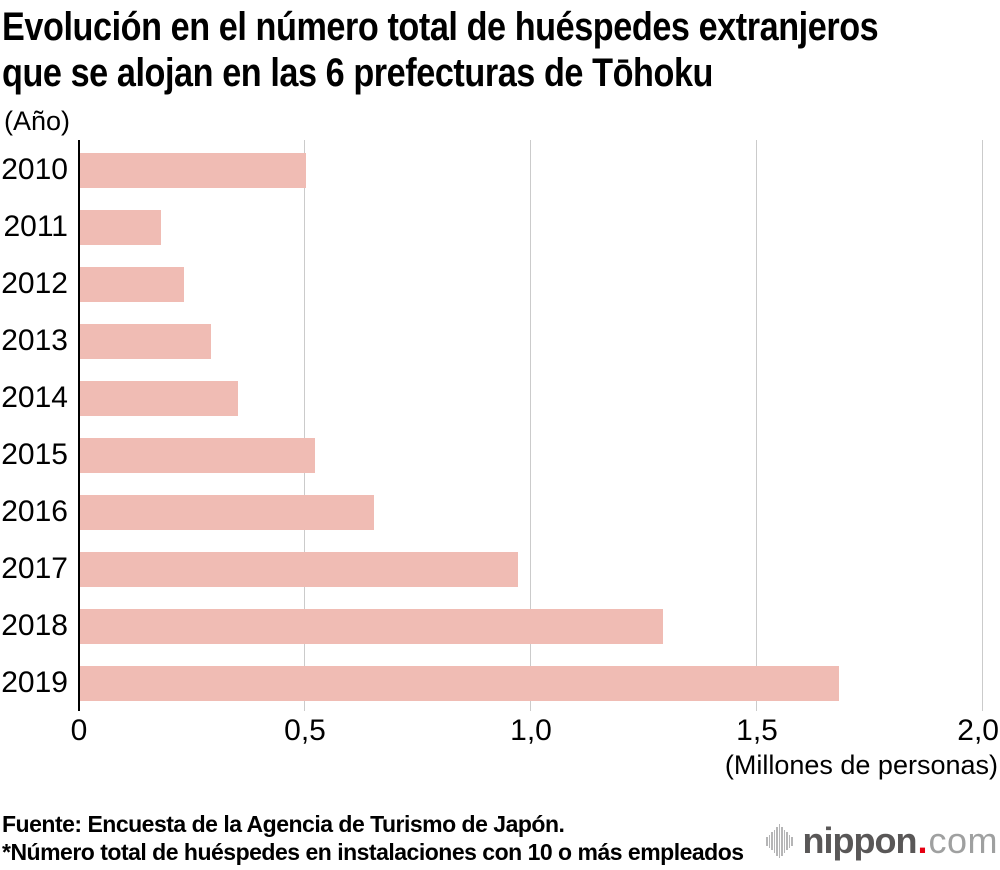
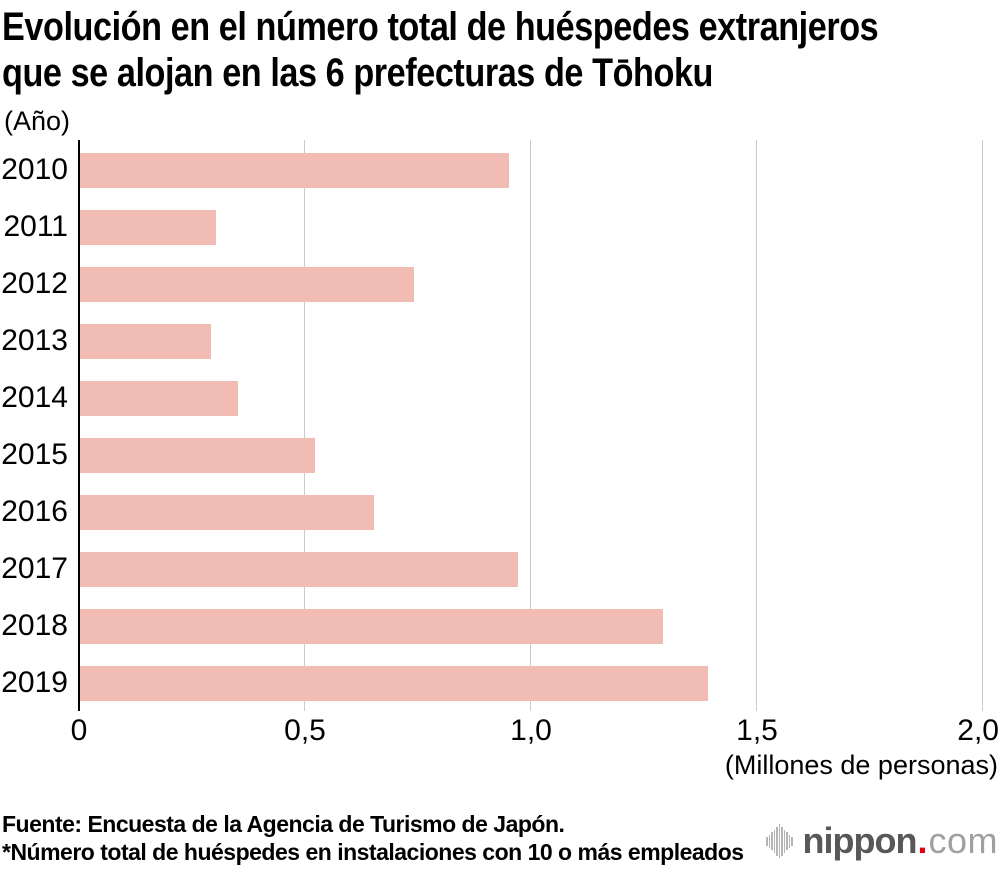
2010: 0,50 -> 0,95
2011: 0,18 -> 0,30
2012: 0,23 -> 0,74
2019: 1,68 -> 1,39
